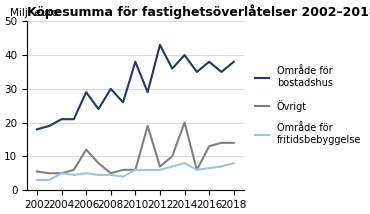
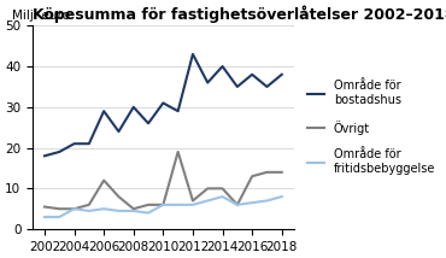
Område för bostadshus/2010: 38 -> 31
Övrigt/2014: 20.0 -> 10.0
